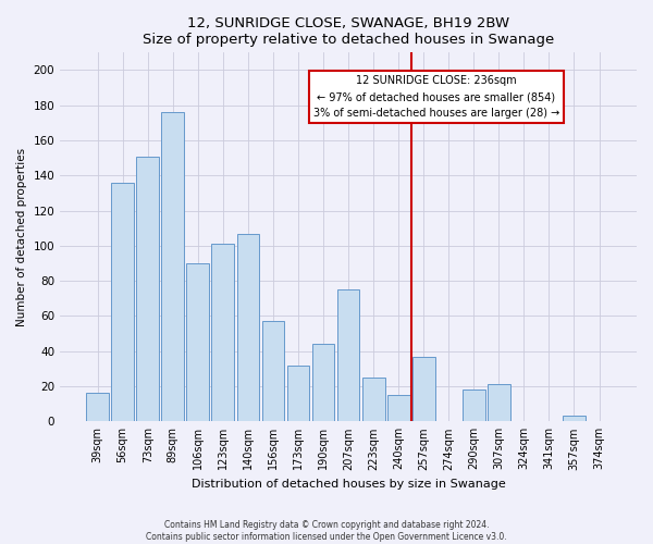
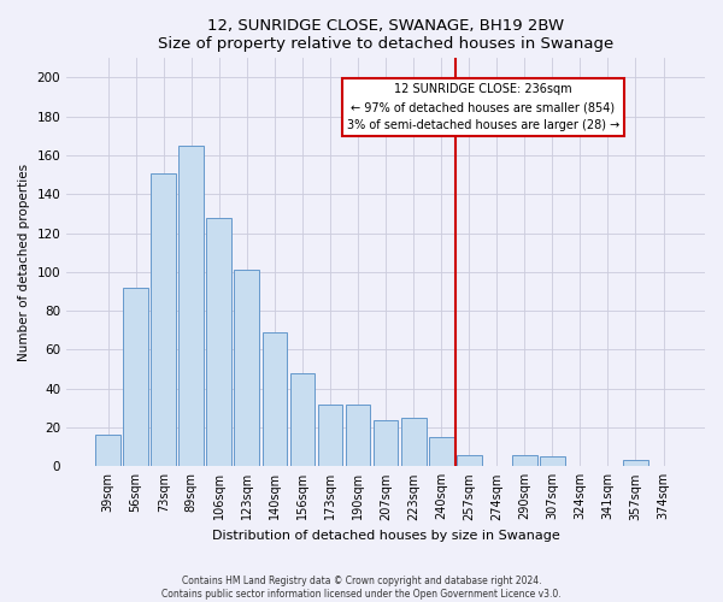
56sqm: 136 -> 92
89sqm: 176 -> 165
106sqm: 90 -> 128
140sqm: 107 -> 69
156sqm: 57 -> 48
190sqm: 44 -> 32
207sqm: 75 -> 24
257sqm: 37 -> 6
290sqm: 18 -> 6
307sqm: 21 -> 5
